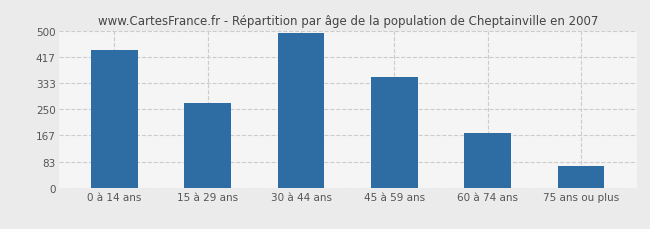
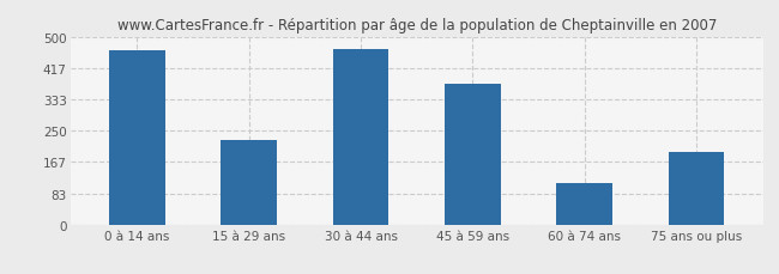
0 à 14 ans: 440 -> 465
15 à 29 ans: 272 -> 225
30 à 44 ans: 493 -> 470
45 à 59 ans: 352 -> 375
60 à 74 ans: 175 -> 110
75 ans ou plus: 68 -> 195
